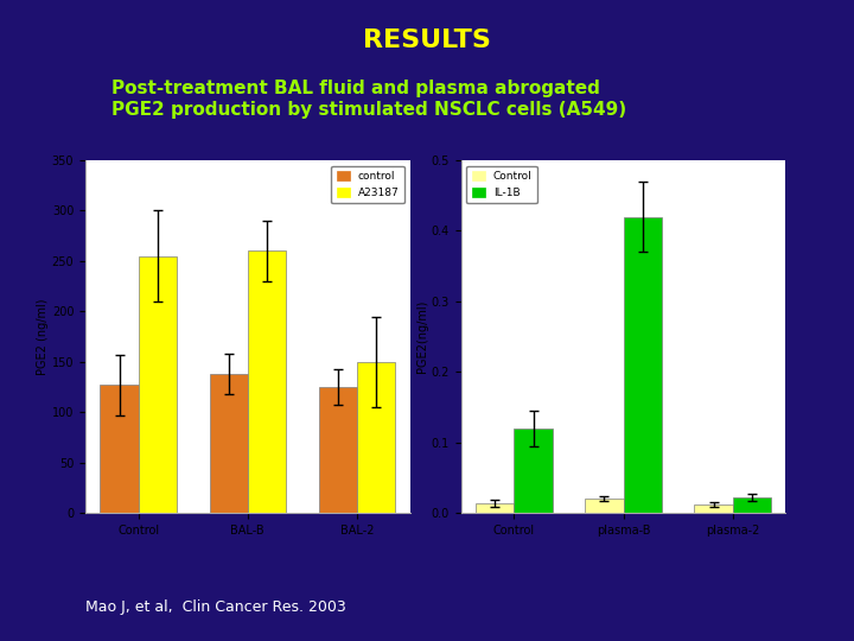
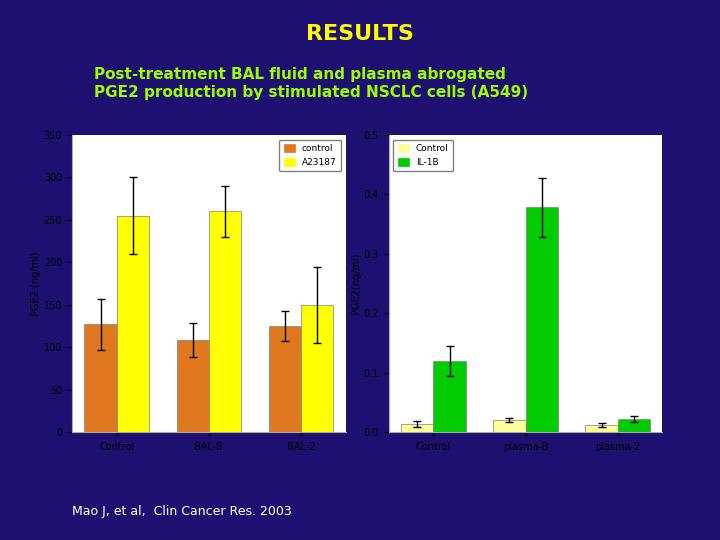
control/BAL-B: 138 -> 108
IL-1B/plasma-B: 0.420 -> 0.378
